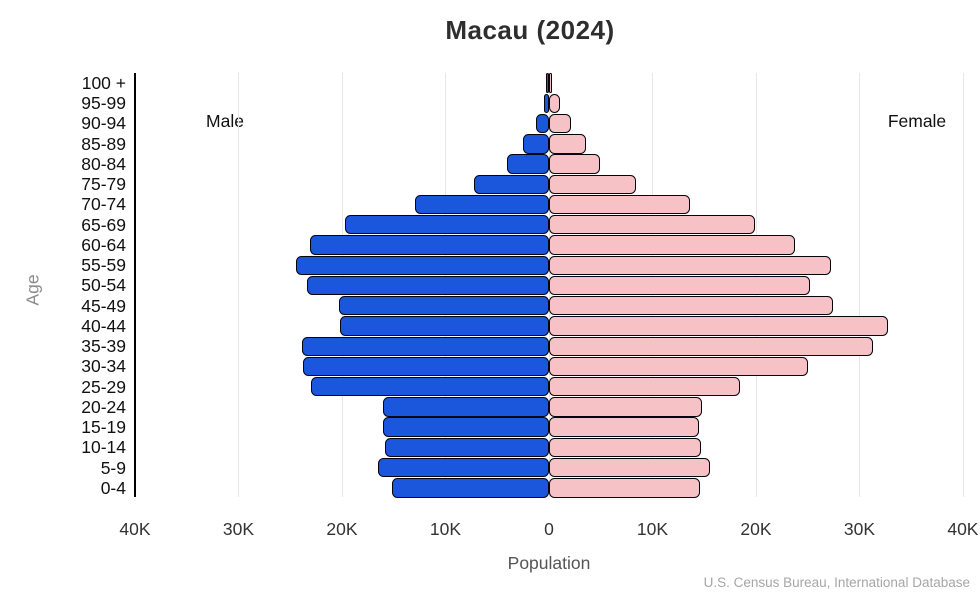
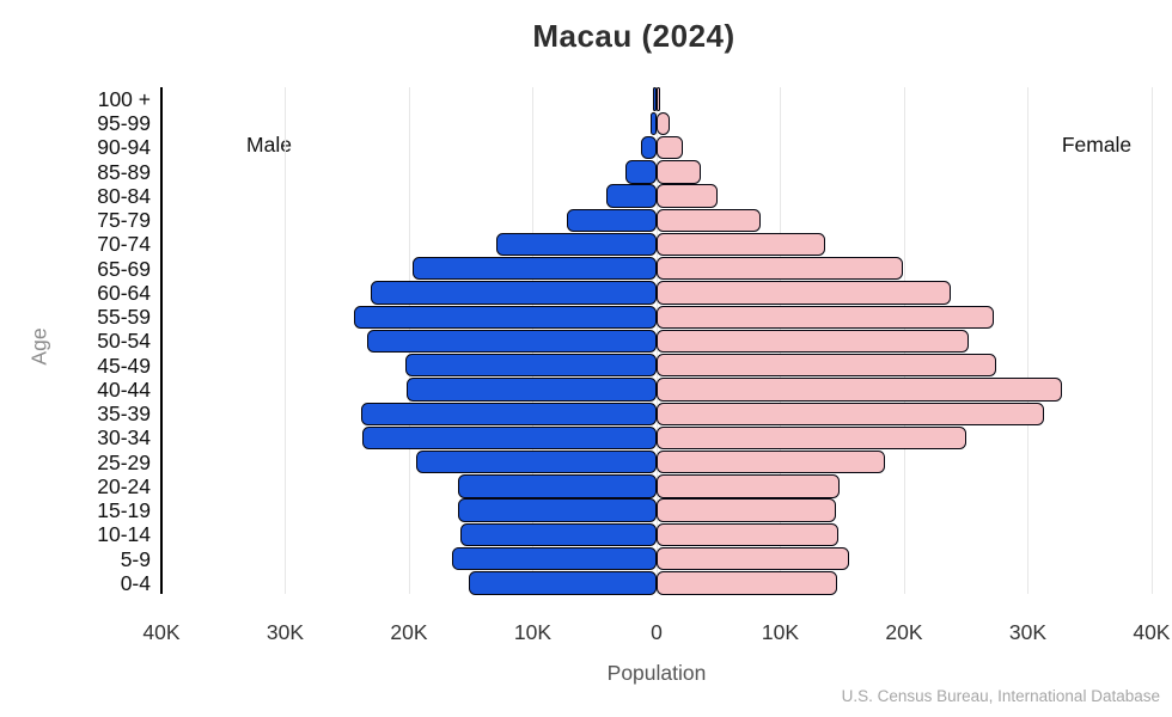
Male/25-29: 23.0K -> 19.4K
